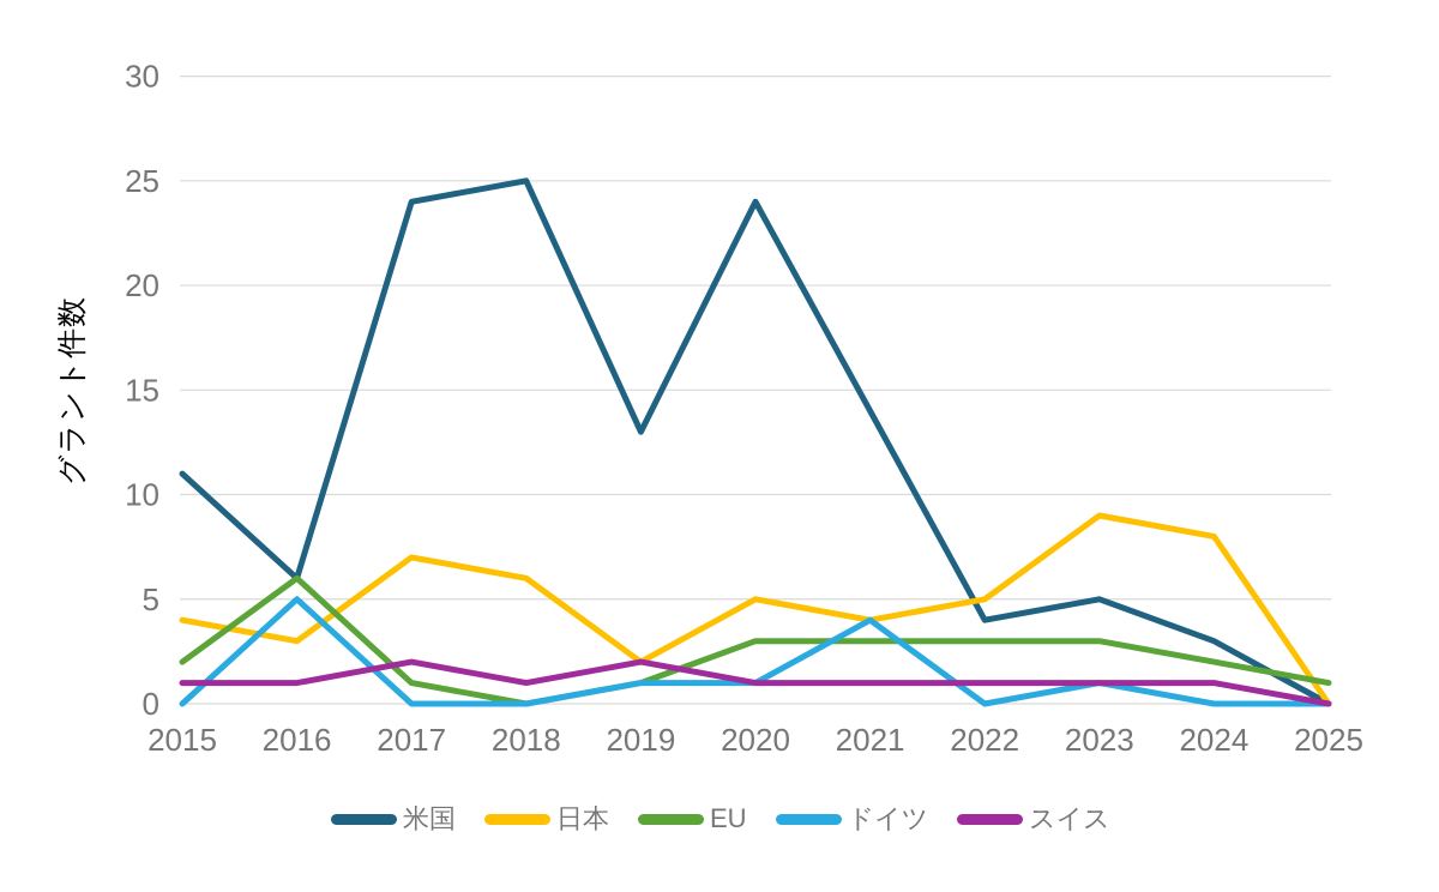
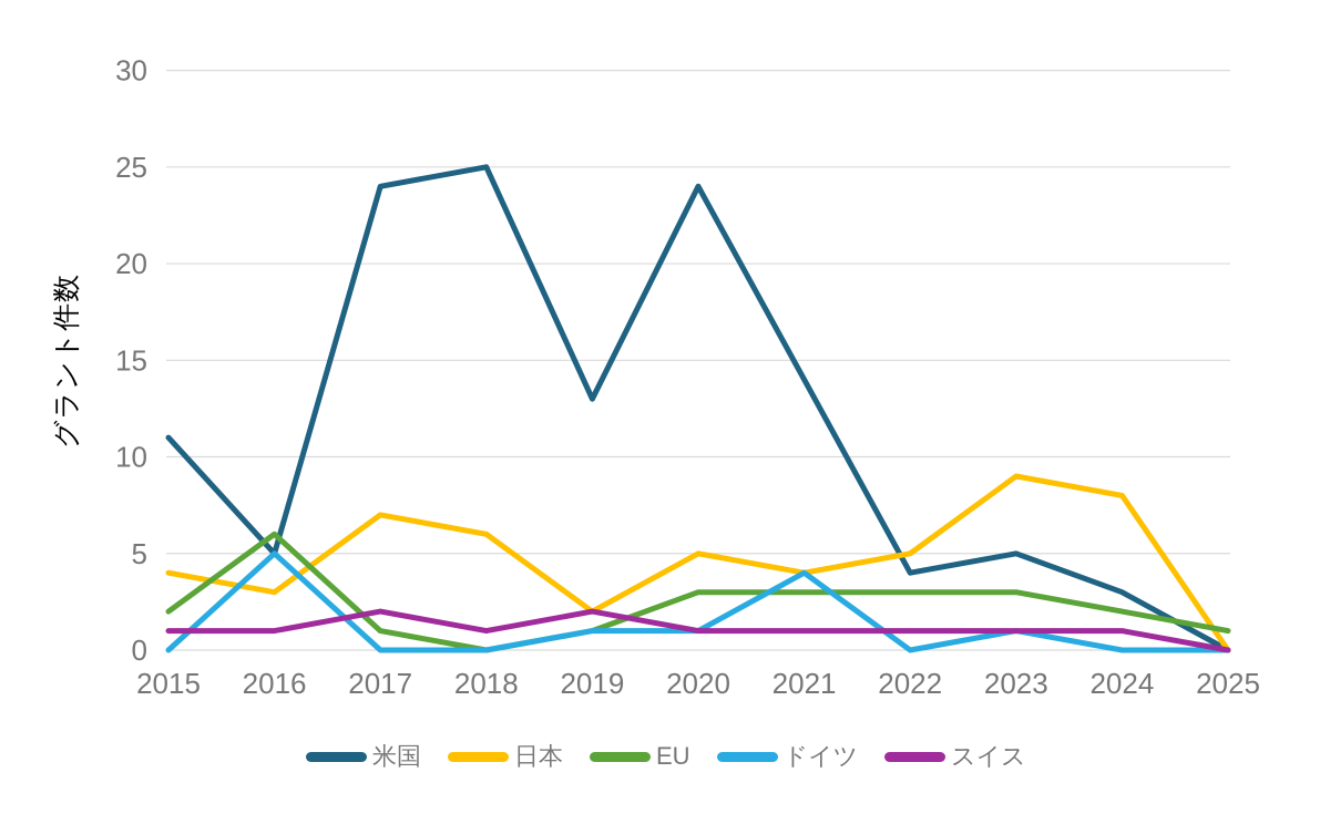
米国/2016: 6 -> 5
